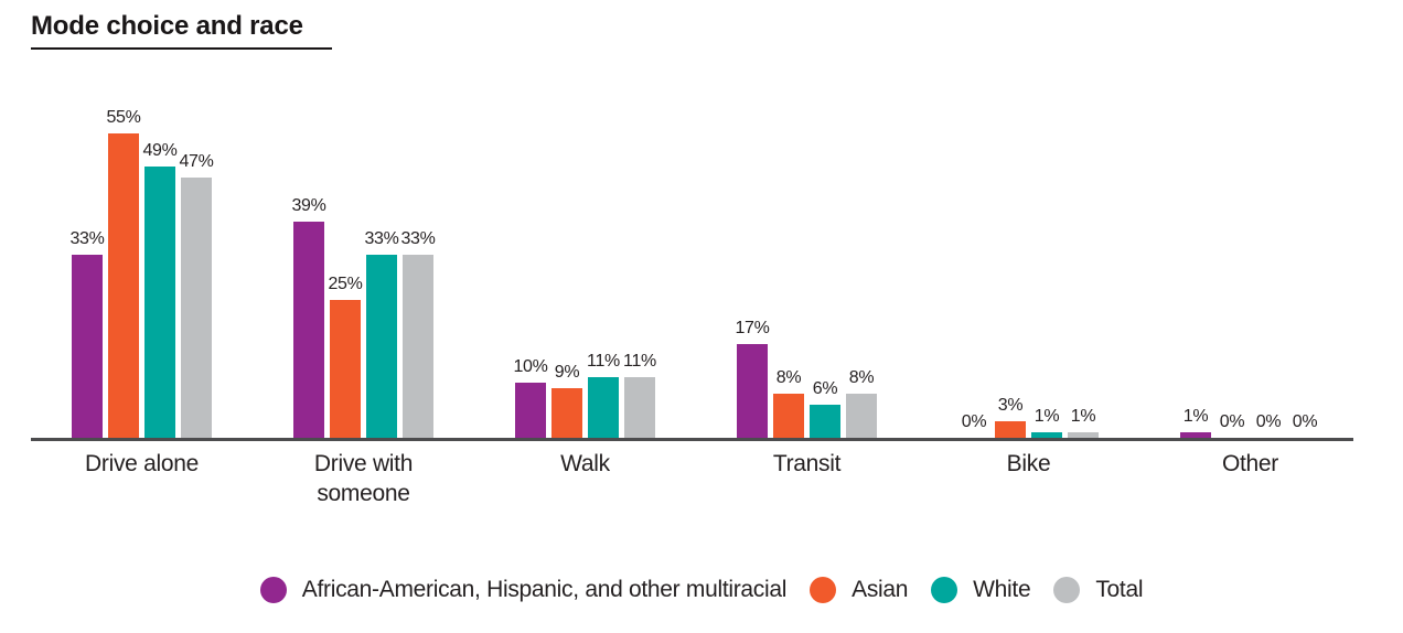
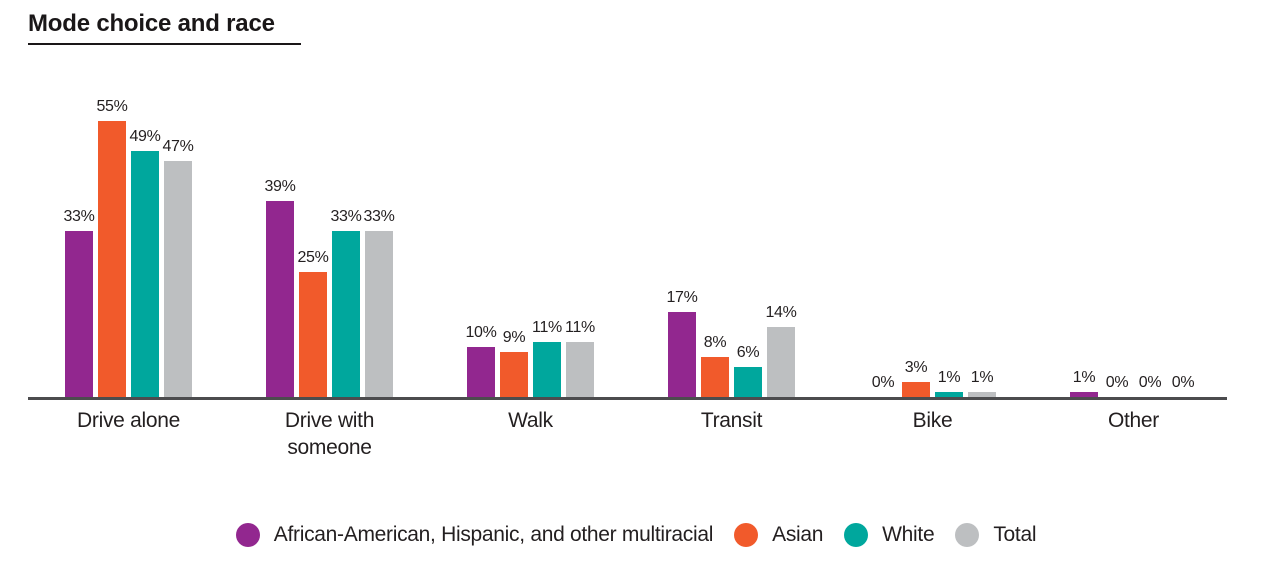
Total/Transit: 8% -> 14%
